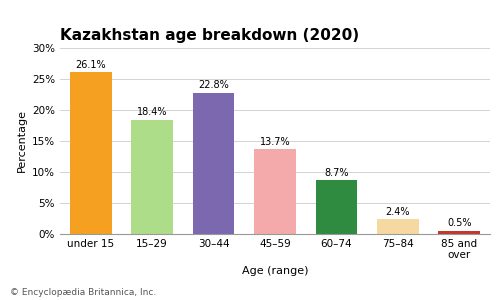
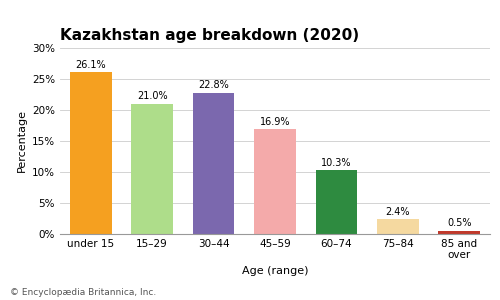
15–29: 18.4% -> 21.0%
45–59: 13.7% -> 16.9%
60–74: 8.7% -> 10.3%
